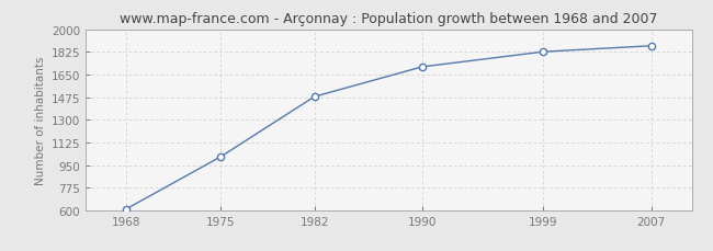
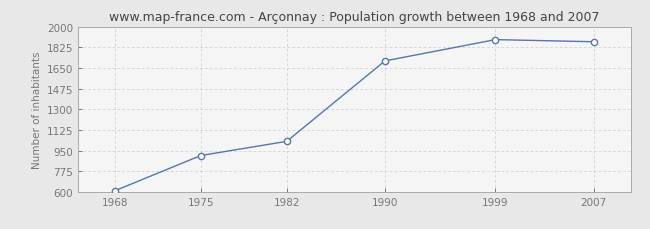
1975: 1010 -> 910
1982: 1480 -> 1030
1999: 1830 -> 1890
